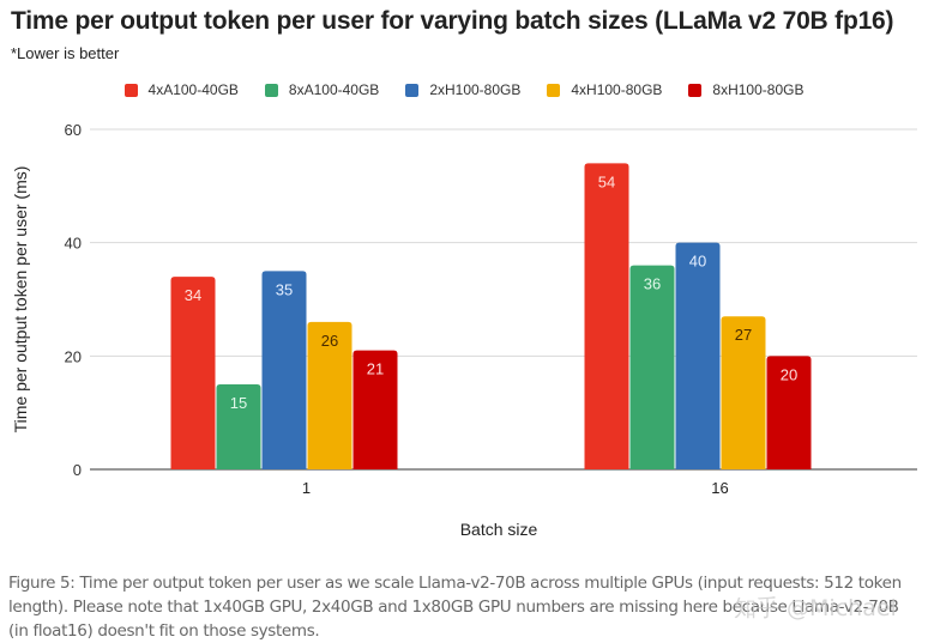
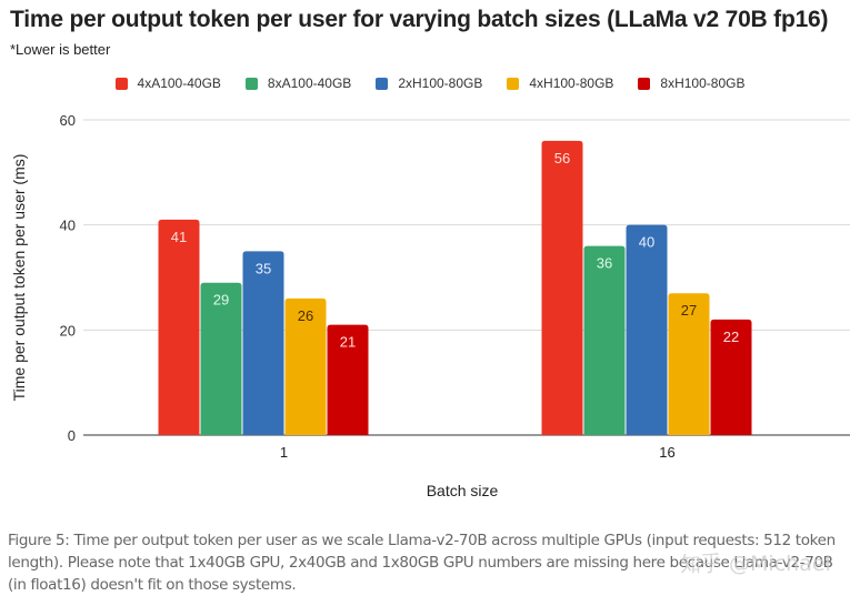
4xA100-40GB/1: 34 -> 41
8xA100-40GB/1: 15 -> 29
4xA100-40GB/16: 54 -> 56
8xH100-80GB/16: 20 -> 22
